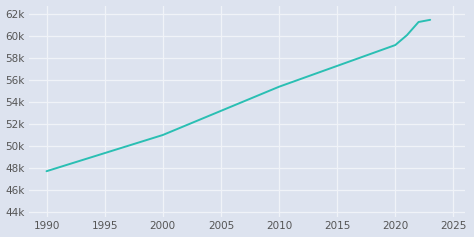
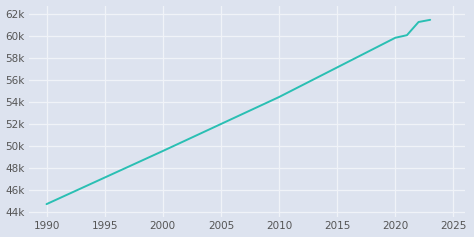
1990: 47.7k -> 44.7k
2000: 51.0k -> 49.5k
2010: 55.4k -> 54.5k
2020: 59.2k -> 59.9k
